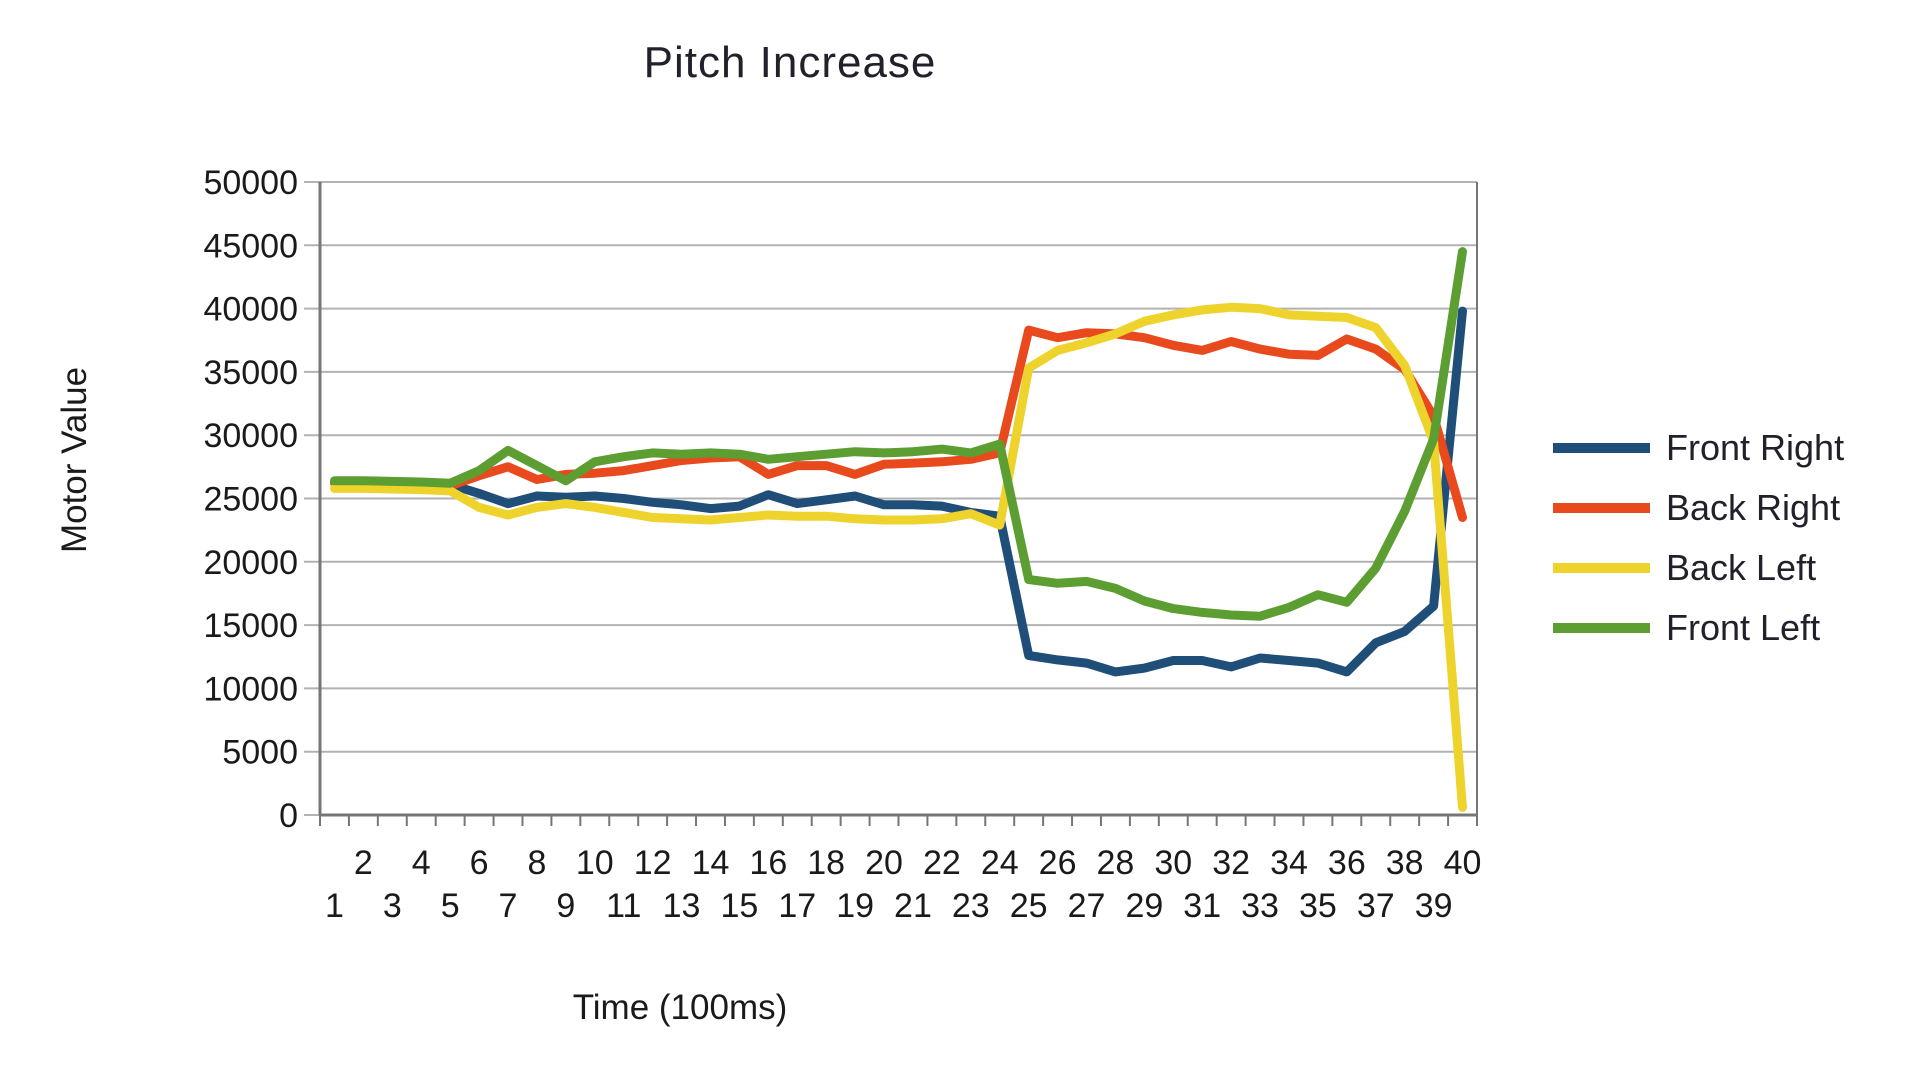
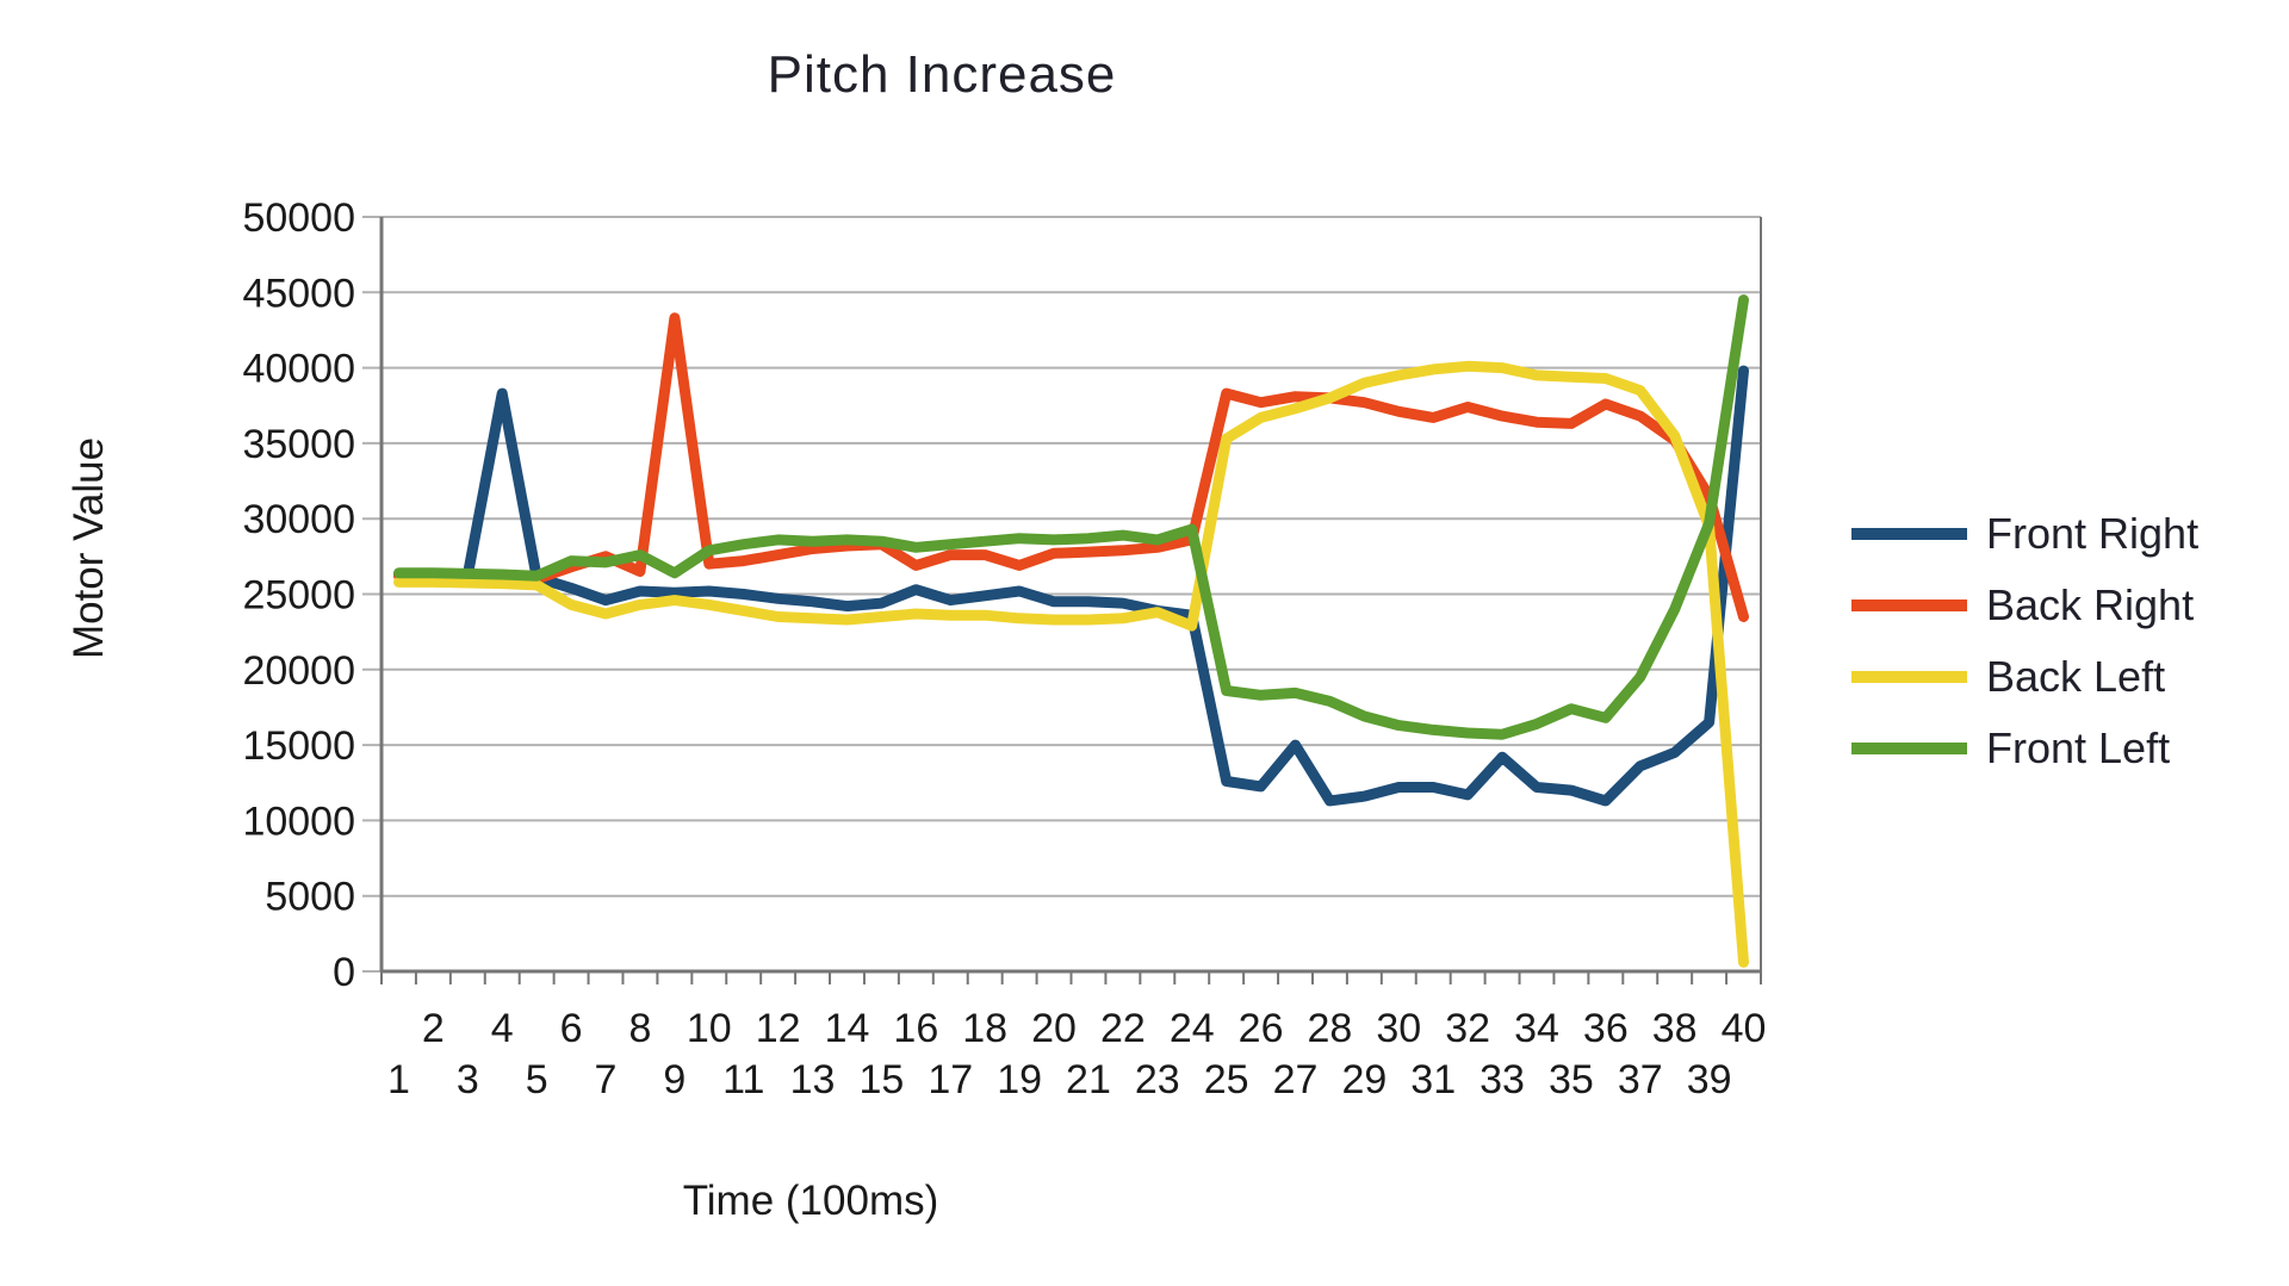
Front Right/4: 26200 -> 38300
Front Left/7: 28800 -> 27100
Back Right/9: 26900 -> 43300
Front Right/27: 12000 -> 15000
Front Right/33: 12400 -> 14200
